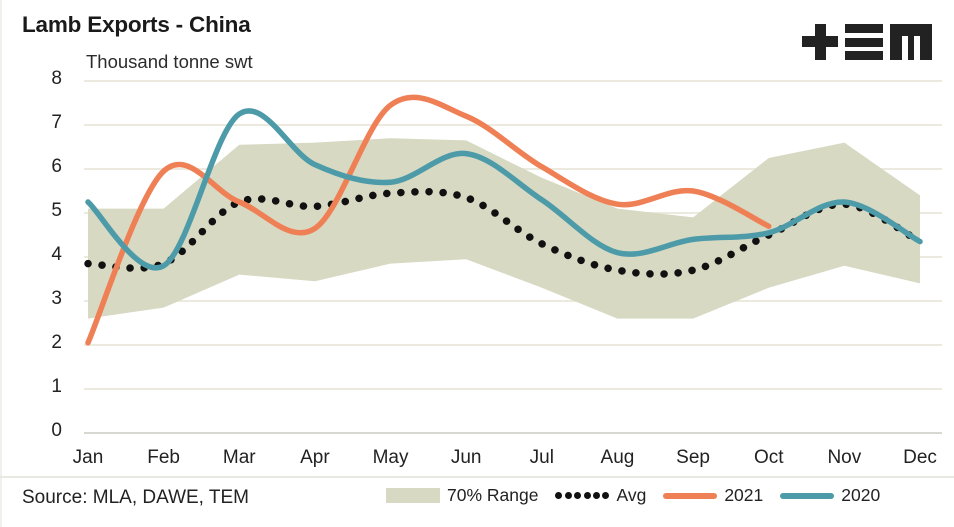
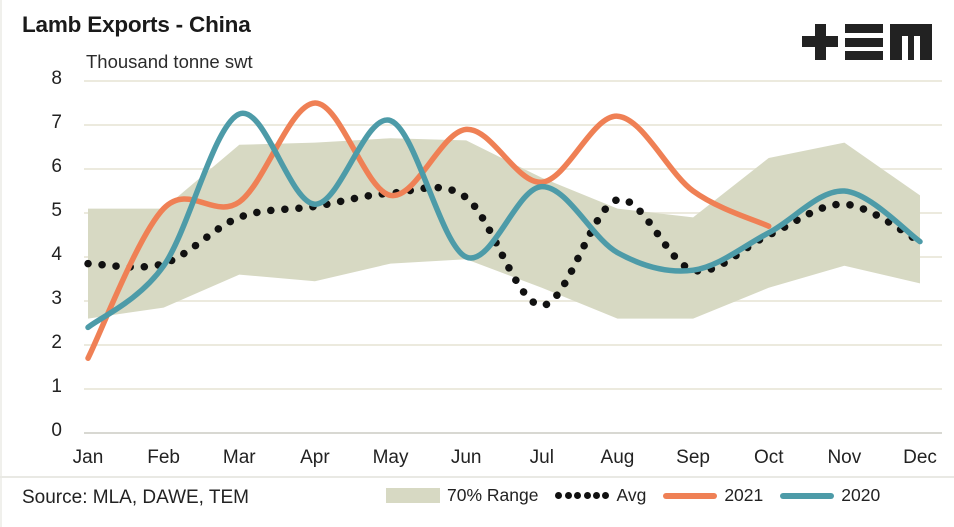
2021/Jan: 2.0 -> 1.7
2020/Jan: 5.2 -> 2.4
2021/Feb: 6.0 -> 5.1
Avg/Mar: 5.2 -> 4.9
2021/Apr: 4.7 -> 7.5
2020/Apr: 6.1 -> 5.2
2021/May: 7.5 -> 5.4
2020/May: 5.7 -> 7.1
2021/Jun: 7.2 -> 6.9
2020/Jun: 6.3 -> 4.0
Avg/Jul: 4.3 -> 2.9
2021/Jul: 6.0 -> 5.7
2020/Jul: 5.3 -> 5.6
Avg/Aug: 3.7 -> 5.3
2021/Aug: 5.2 -> 7.2
2020/Sep: 4.4 -> 3.7
2020/Nov: 5.2 -> 5.5
